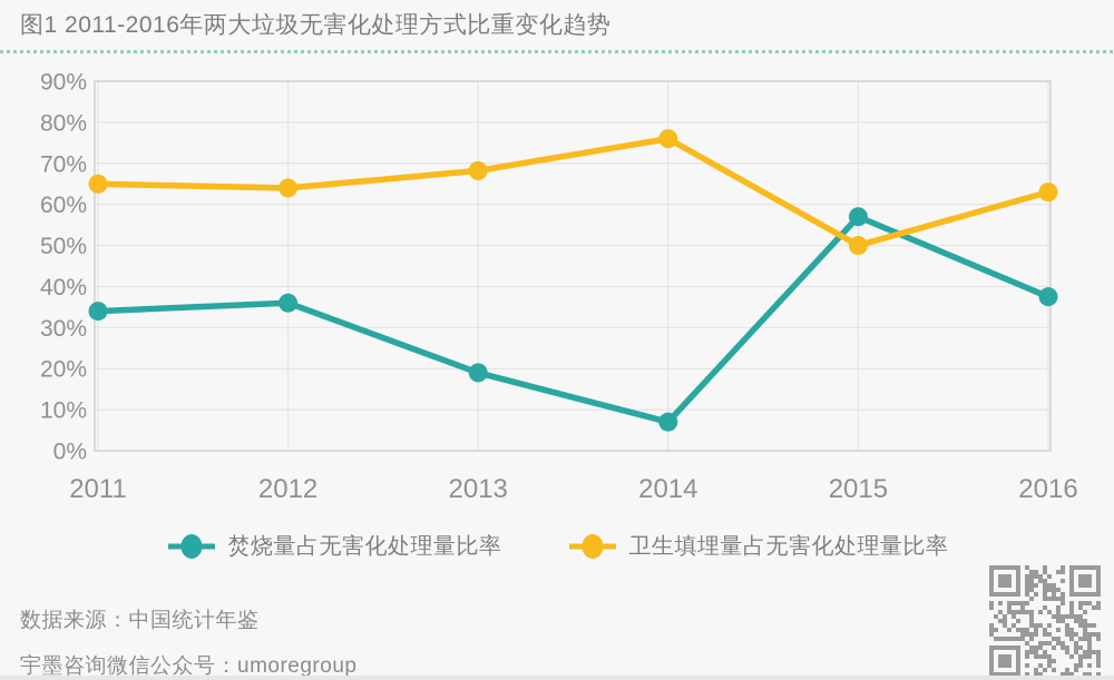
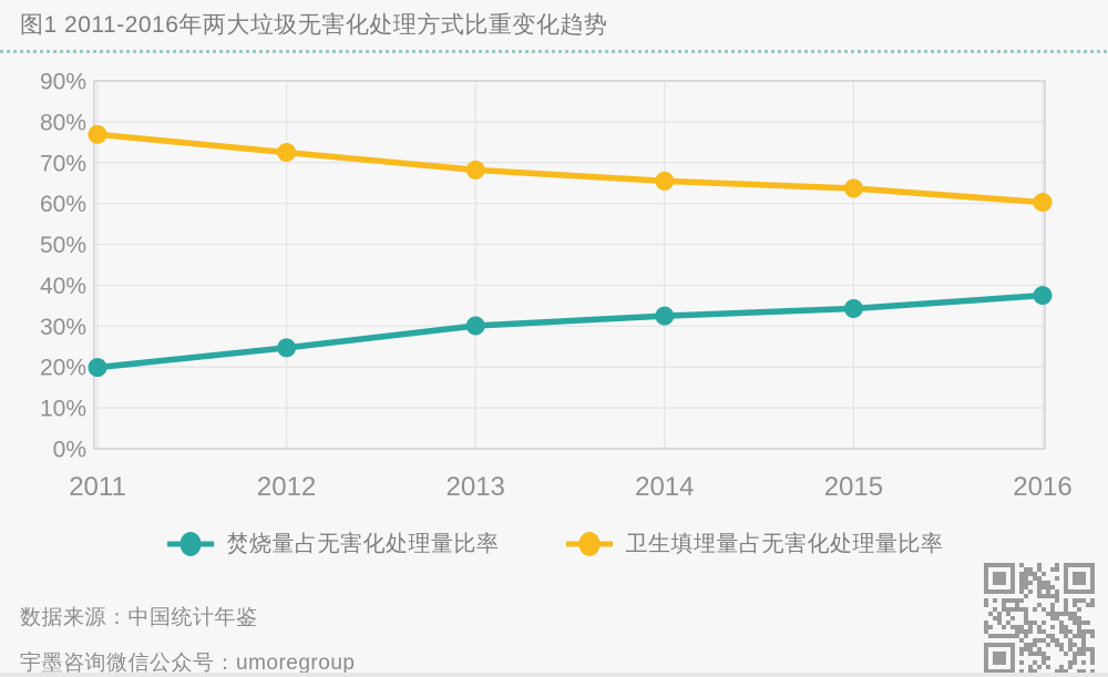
焚烧量占无害化处理量比率/2011: 34% -> 20%
卫生填埋量占无害化处理量比率/2011: 65% -> 77%
焚烧量占无害化处理量比率/2012: 36% -> 25%
卫生填埋量占无害化处理量比率/2012: 64% -> 72%
焚烧量占无害化处理量比率/2013: 19% -> 30%
焚烧量占无害化处理量比率/2014: 7% -> 32%
卫生填埋量占无害化处理量比率/2014: 76% -> 66%
焚烧量占无害化处理量比率/2015: 57% -> 34%
卫生填埋量占无害化处理量比率/2015: 50% -> 64%
卫生填埋量占无害化处理量比率/2016: 63% -> 60%
